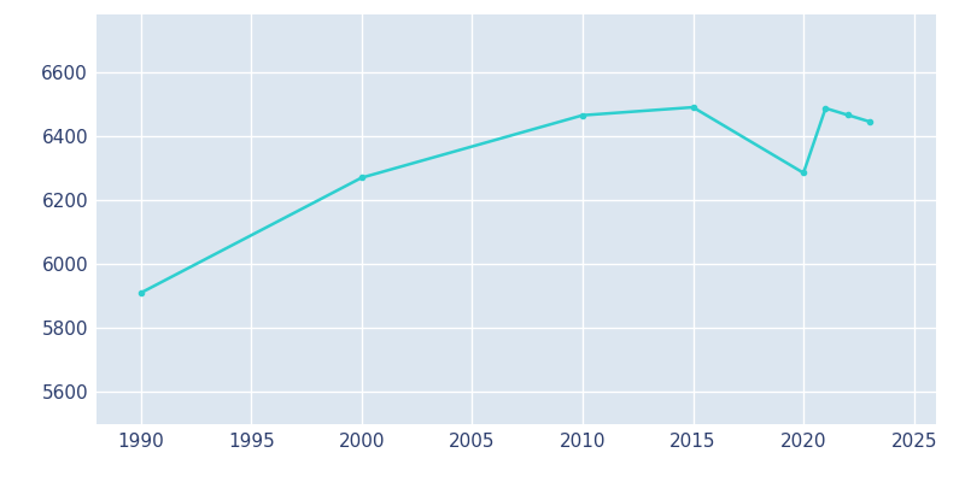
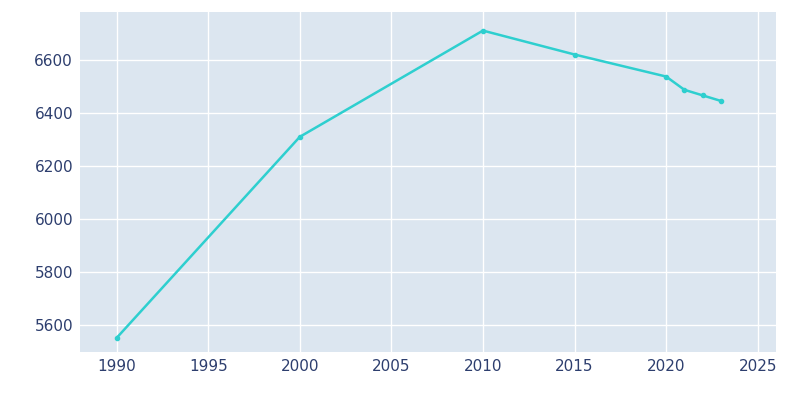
1990: 5910 -> 5553
2000: 6270 -> 6310
2010: 6465 -> 6710
2015: 6490 -> 6620
2020: 6285 -> 6537
